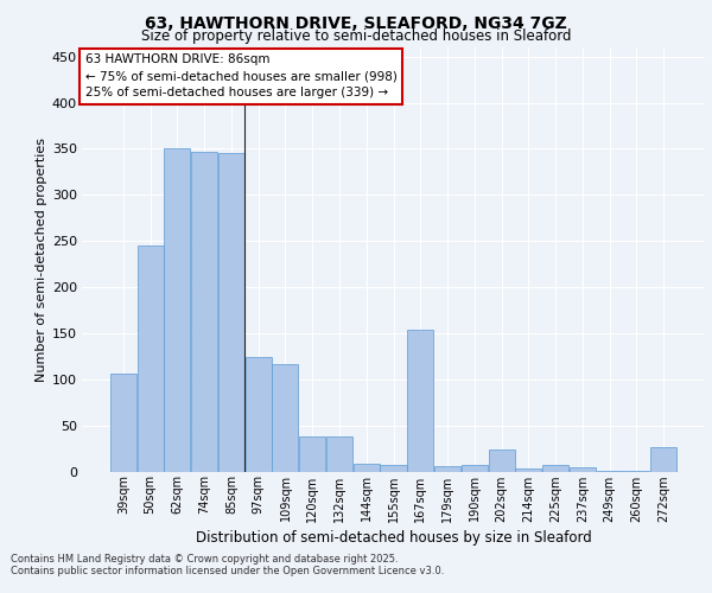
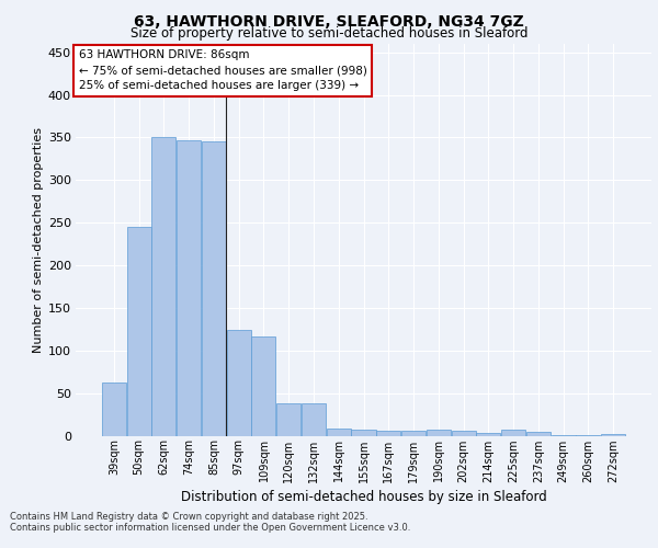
39sqm: 106 -> 62
167sqm: 154 -> 6
202sqm: 24 -> 6
272sqm: 26 -> 2
